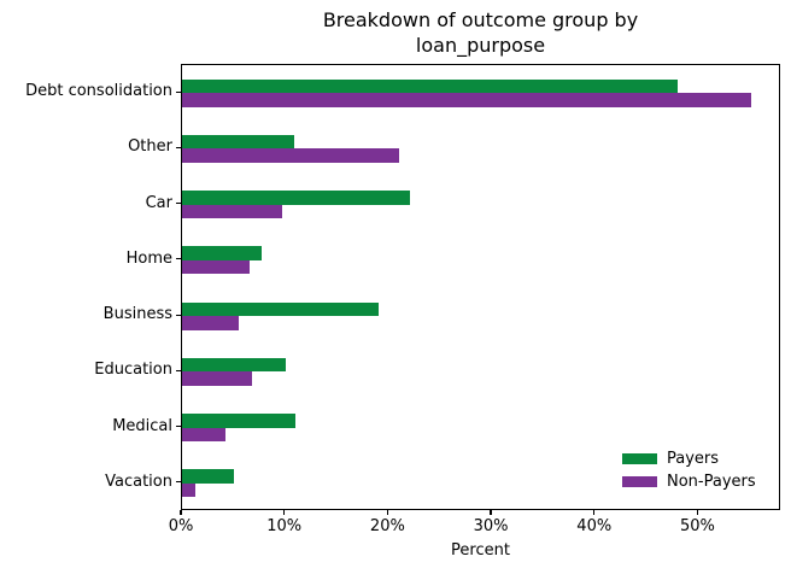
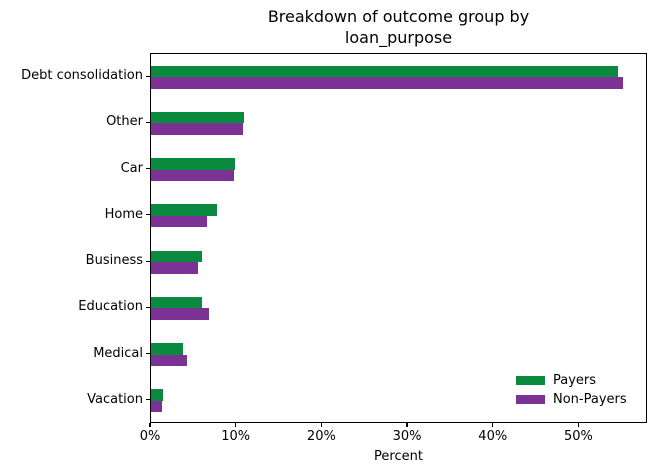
Payers/Debt consolidation: 48% -> 54%
Non-Payers/Other: 21% -> 11%
Payers/Car: 22% -> 10%
Payers/Business: 19% -> 6%
Payers/Education: 10% -> 6%
Payers/Medical: 11% -> 4%
Payers/Vacation: 5% -> 1%
